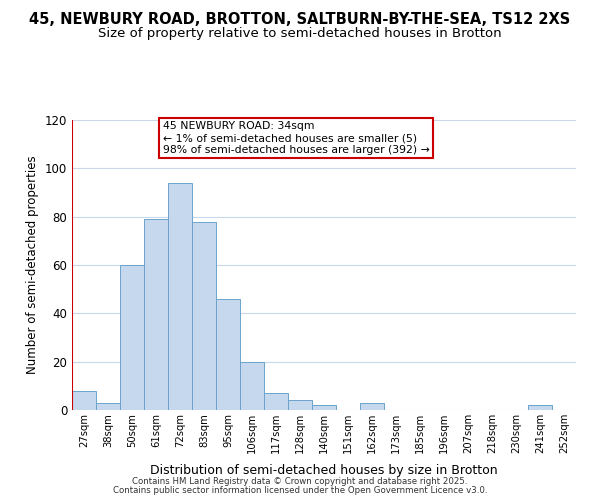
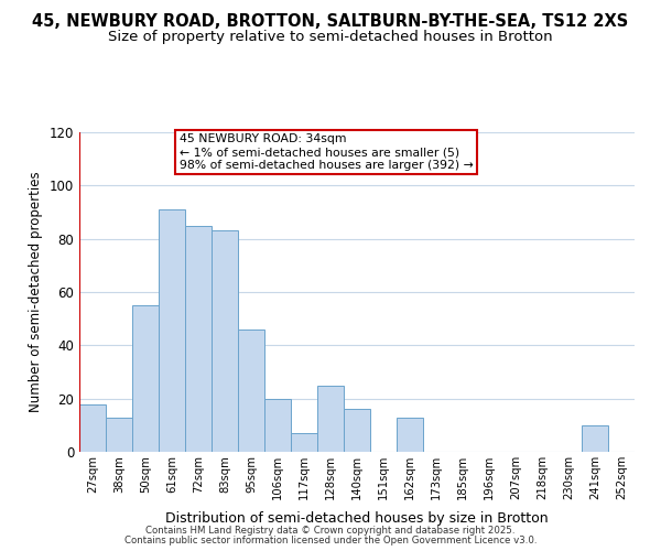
27sqm: 8 -> 18
38sqm: 3 -> 13
50sqm: 60 -> 55
61sqm: 79 -> 91
72sqm: 94 -> 85
83sqm: 78 -> 83
128sqm: 4 -> 25
140sqm: 2 -> 16
162sqm: 3 -> 13
241sqm: 2 -> 10
